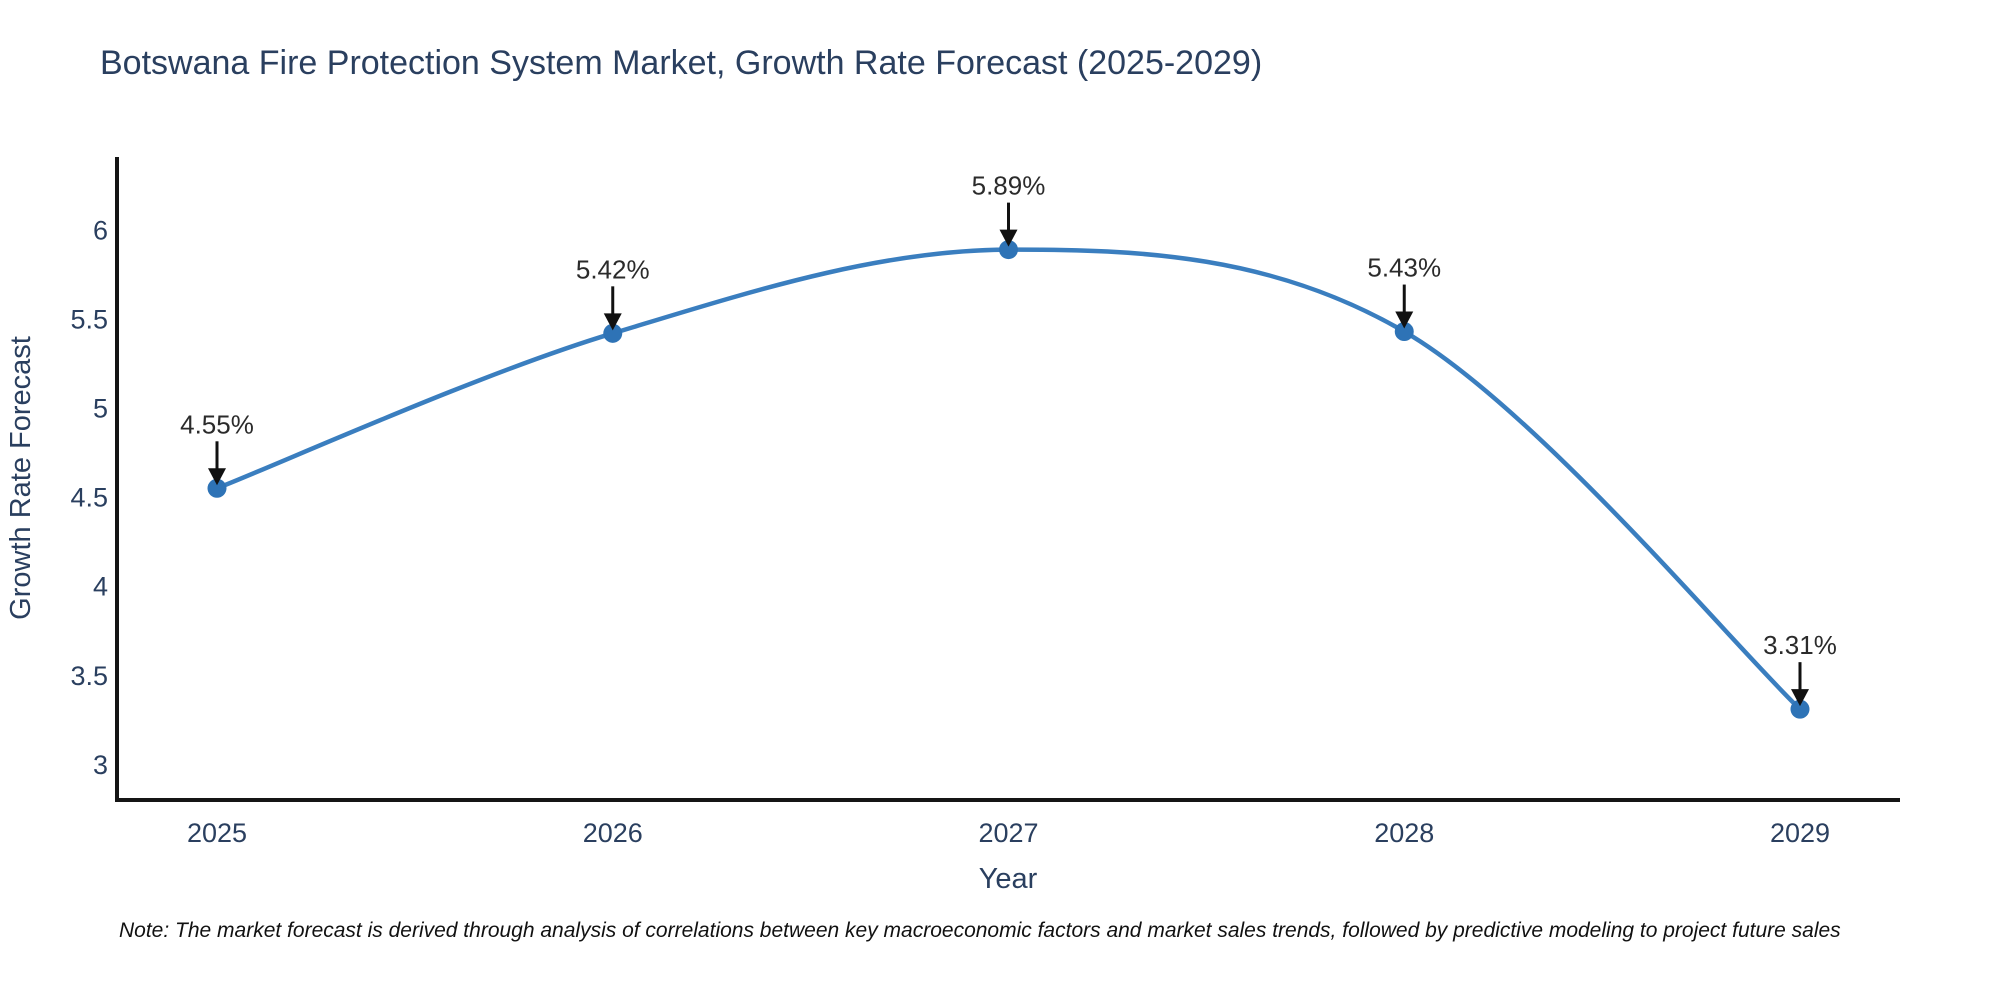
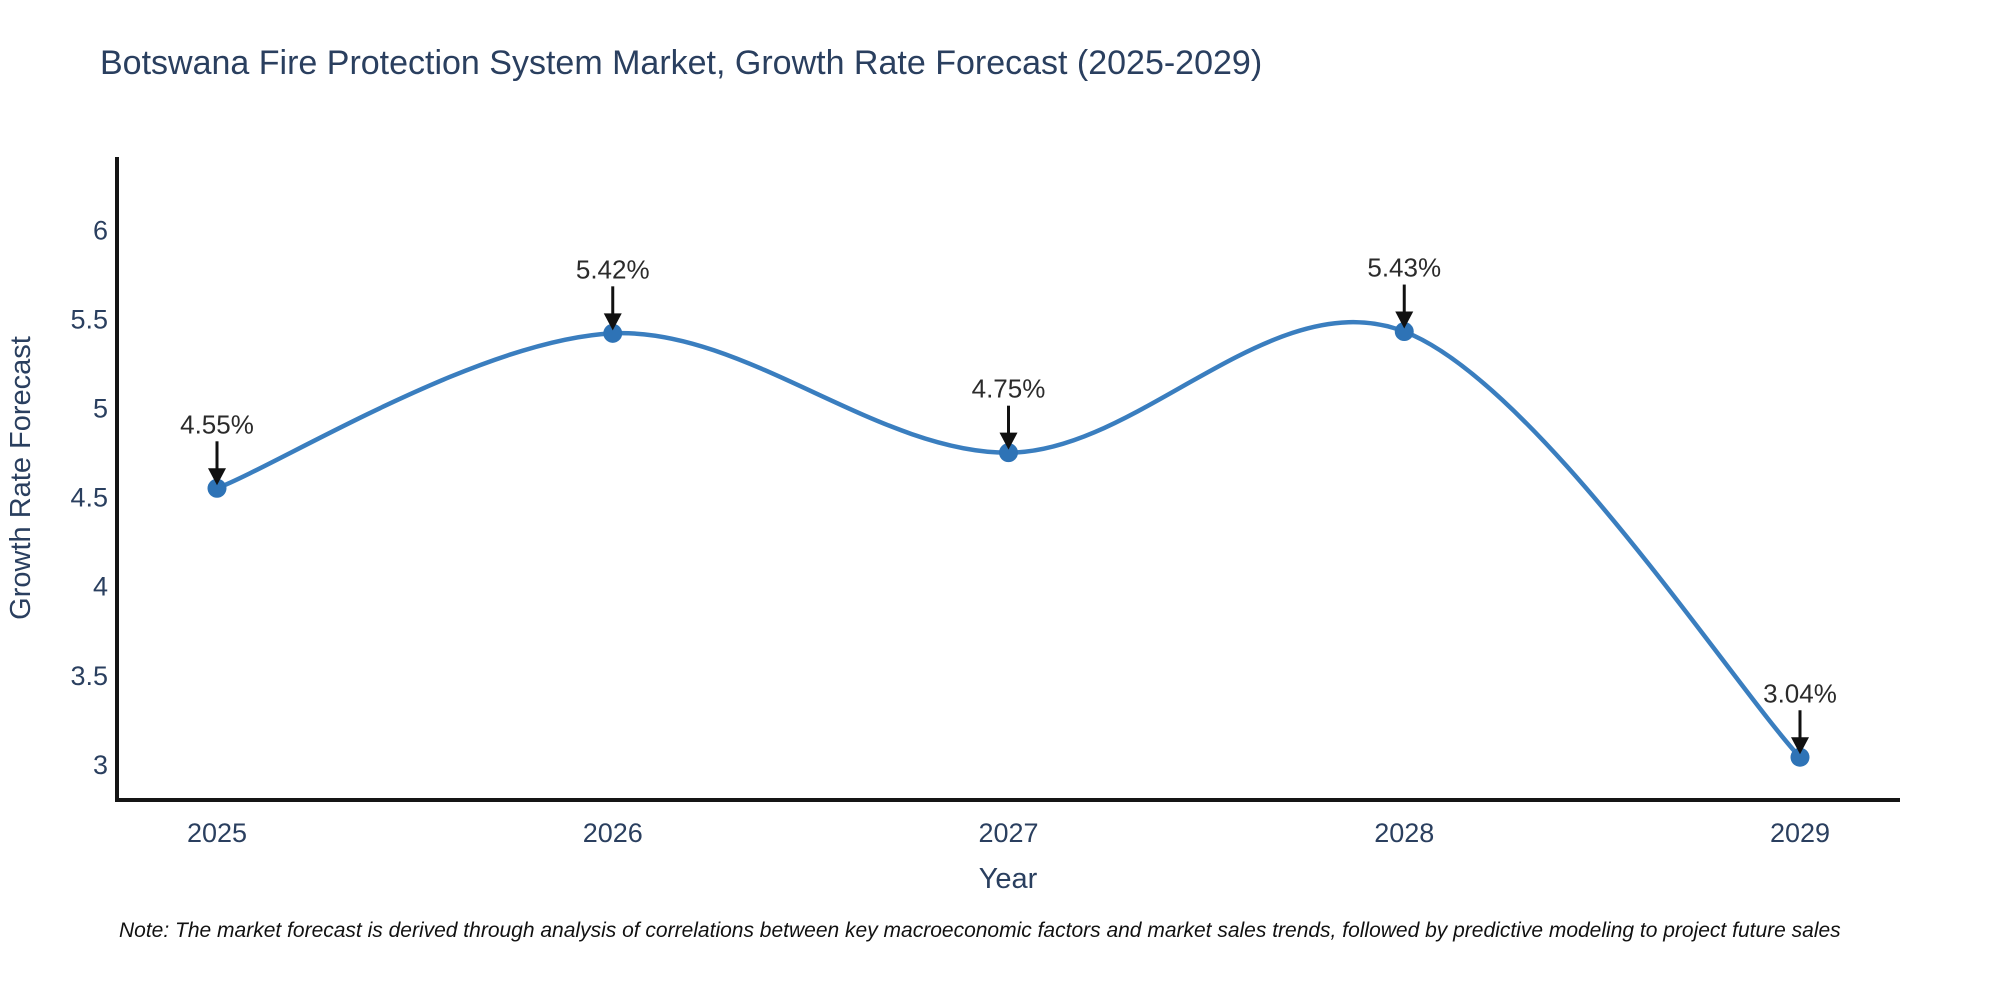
2027: 5.89% -> 4.75%
2029: 3.31% -> 3.04%
